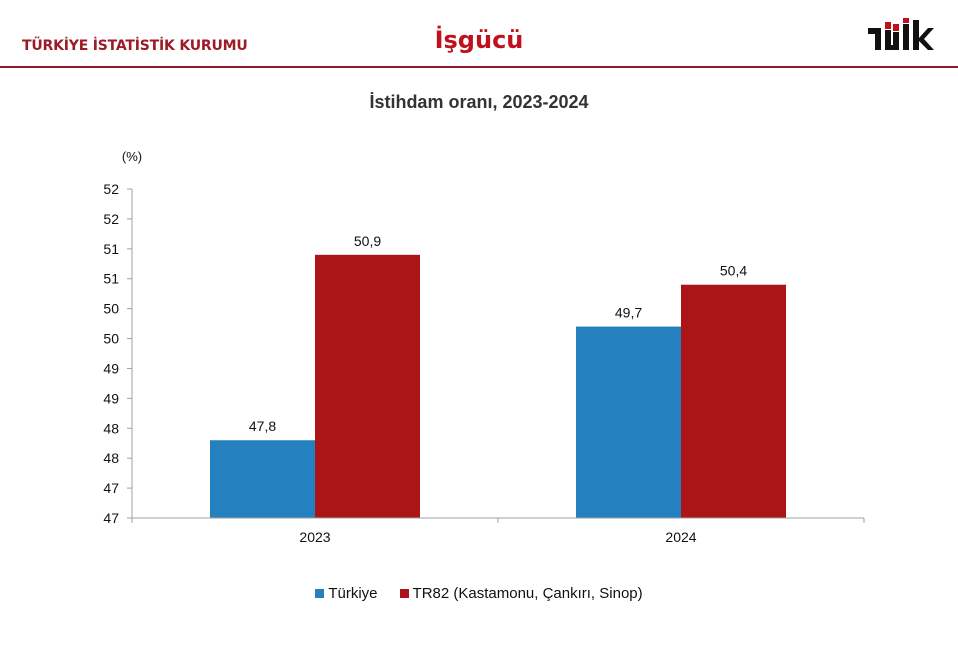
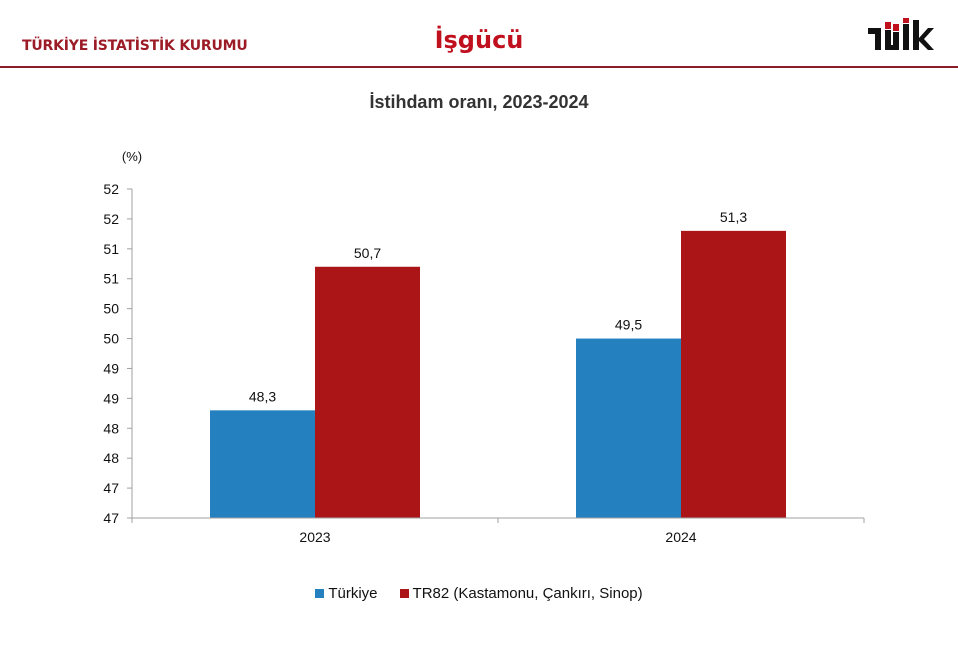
Türkiye/2023: 47,8 -> 48,3
TR82 (Kastamonu, Çankırı, Sinop)/2023: 50,9 -> 50,7
Türkiye/2024: 49,7 -> 49,5
TR82 (Kastamonu, Çankırı, Sinop)/2024: 50,4 -> 51,3
